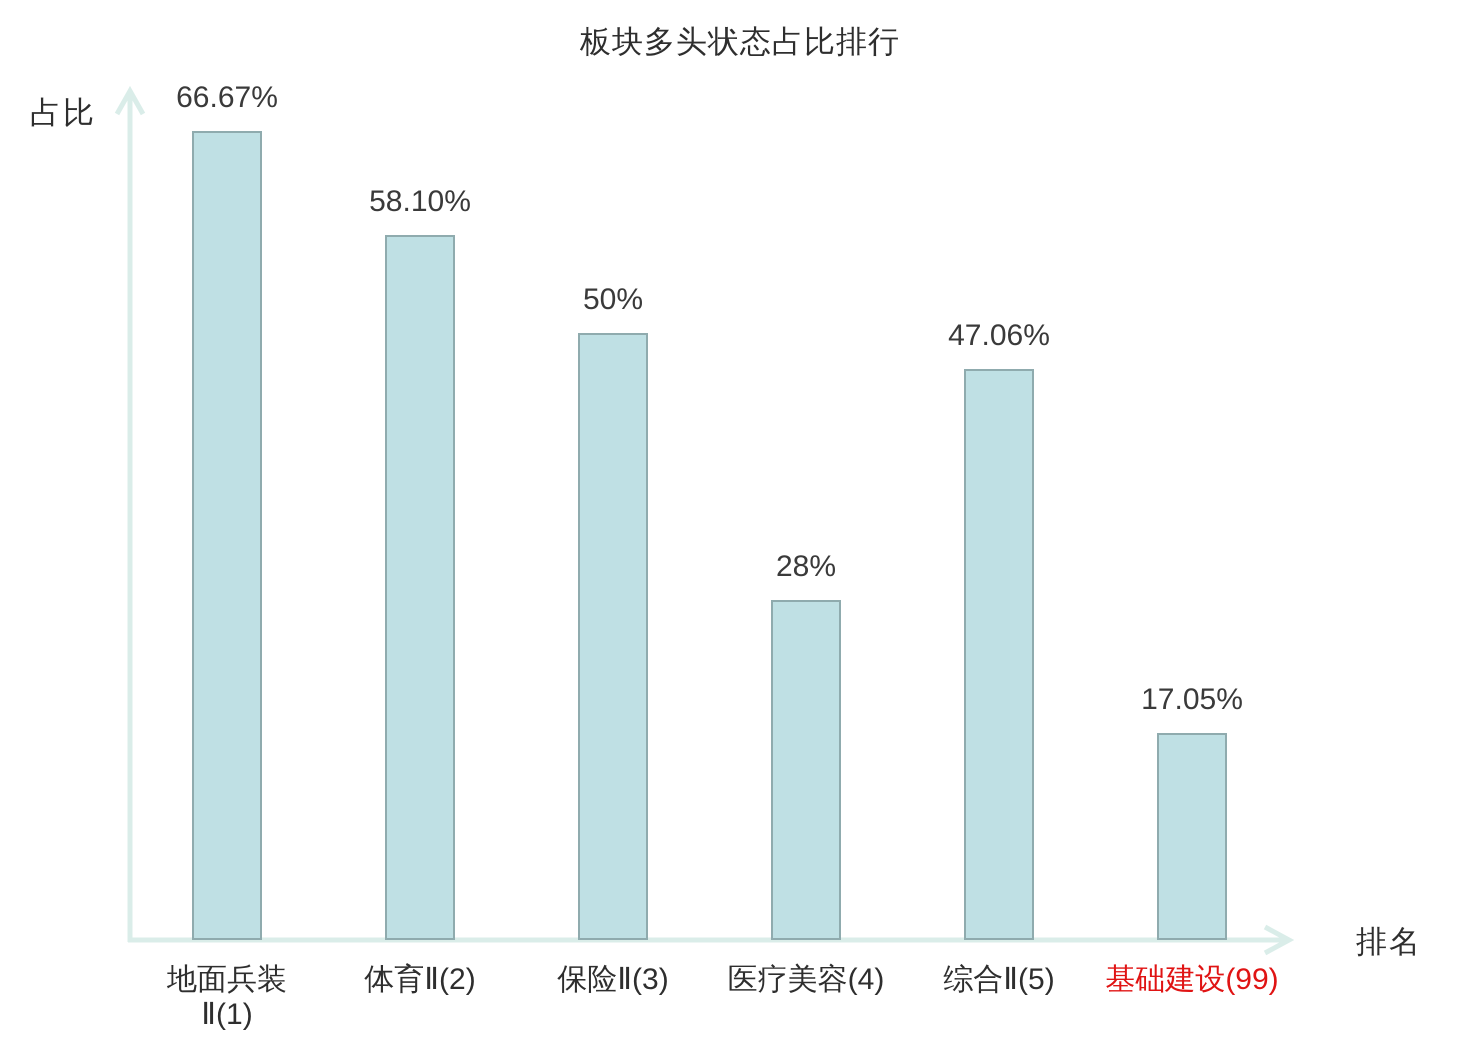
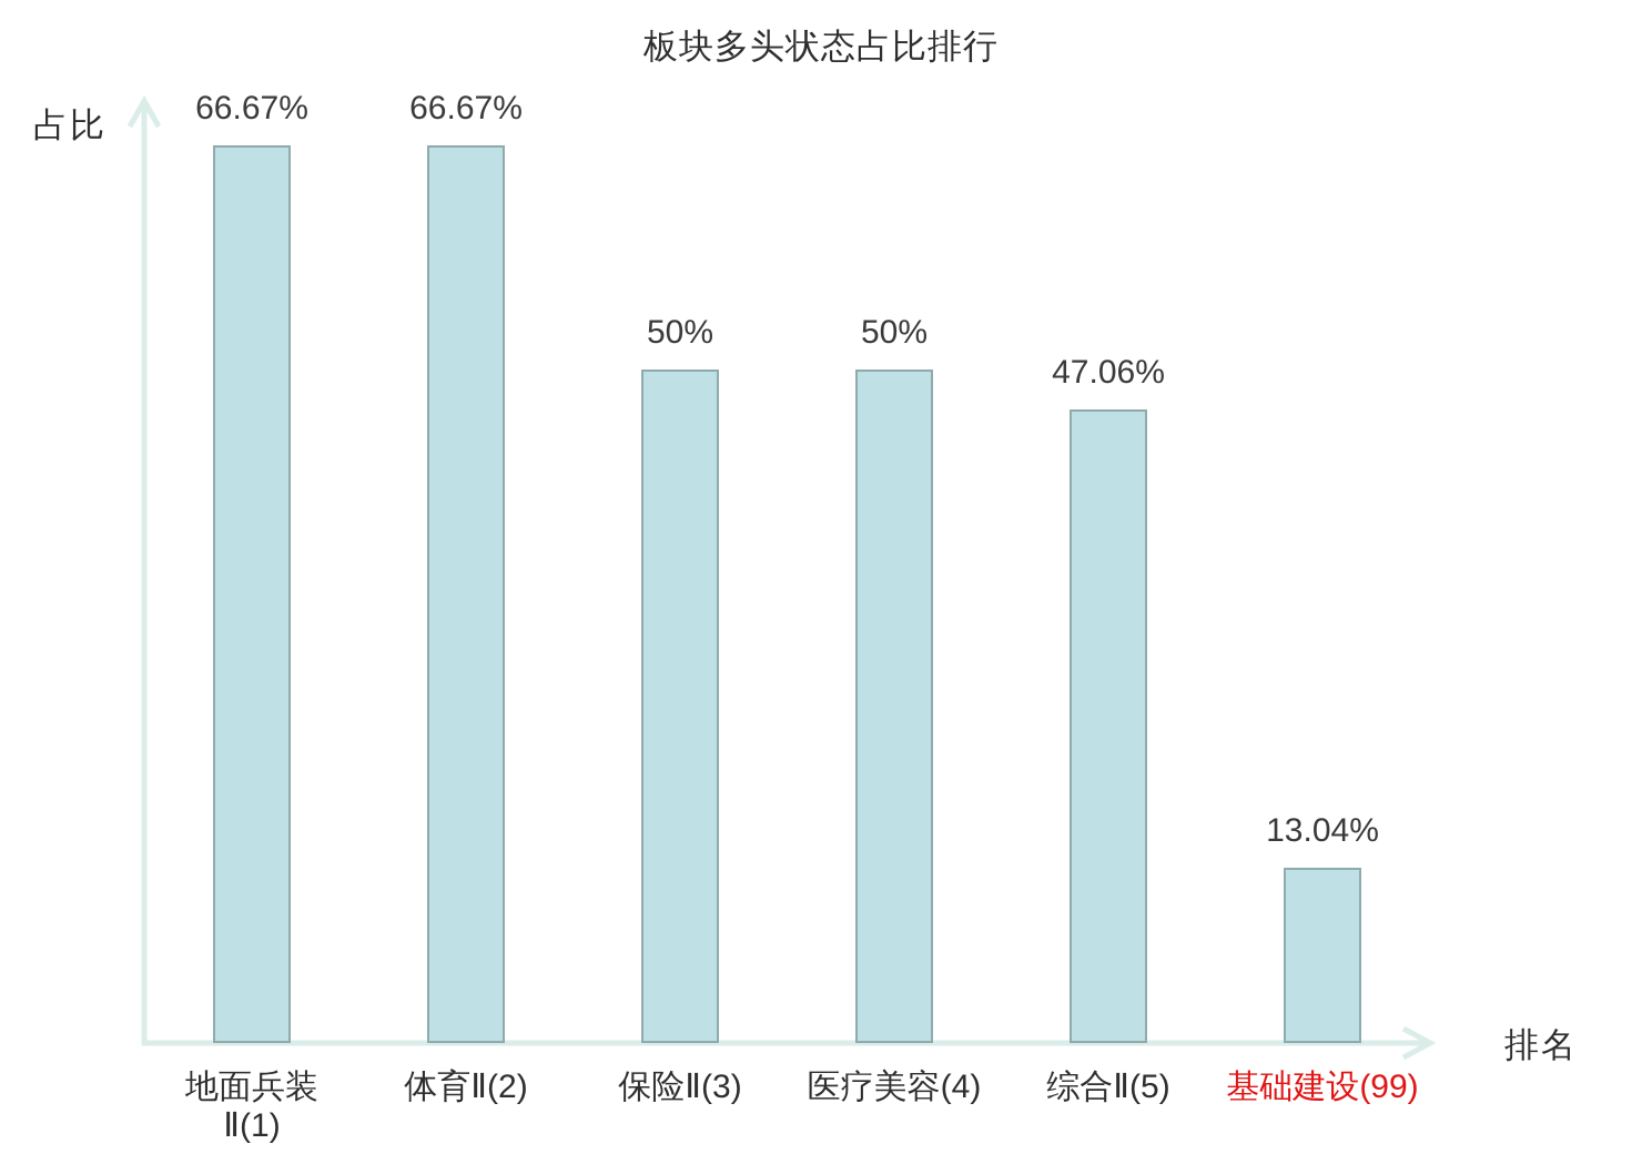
体育Ⅱ(2): 58.10% -> 66.67%
医疗美容(4): 28% -> 50%
基础建设(99): 17.05% -> 13.04%
